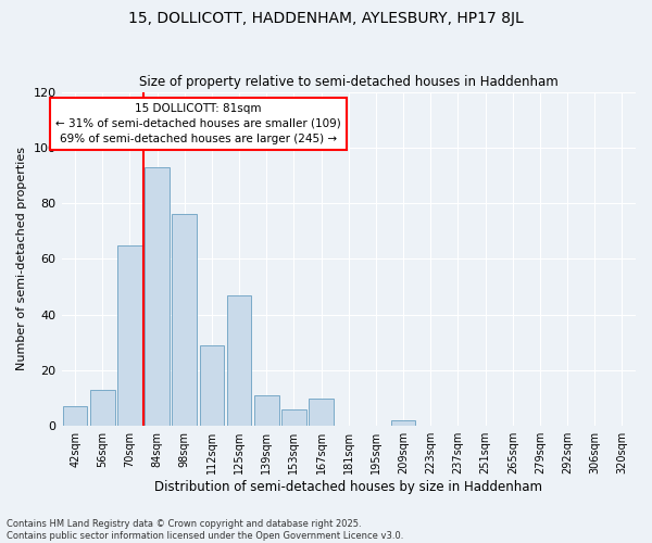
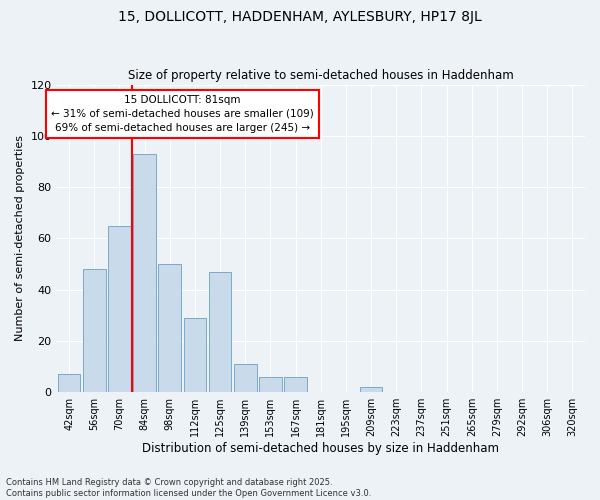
56sqm: 13 -> 48
98sqm: 76 -> 50
167sqm: 10 -> 6
